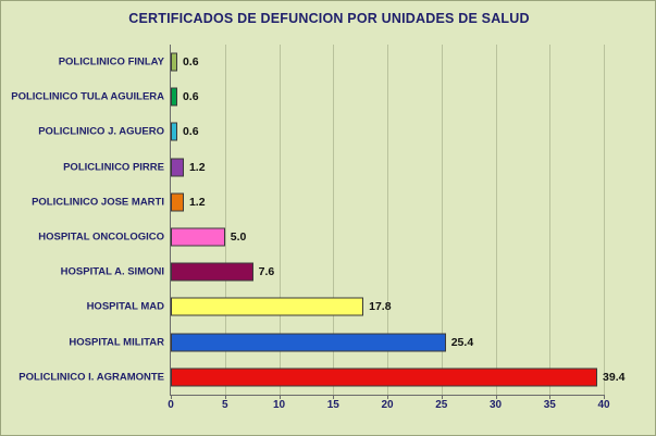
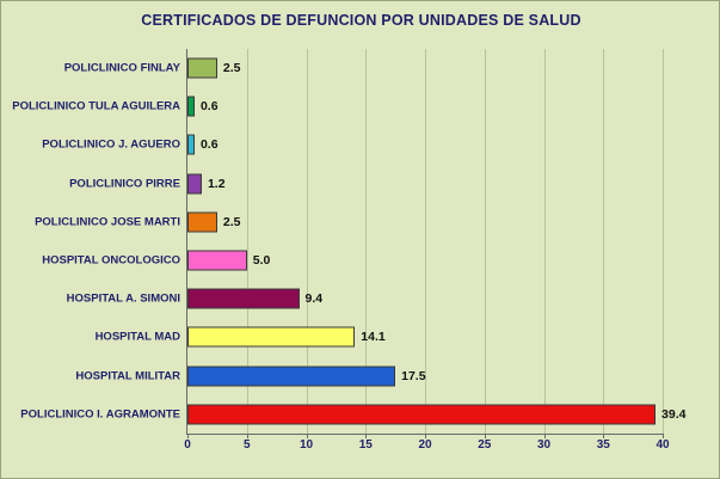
POLICLINICO FINLAY: 0.6 -> 2.5
POLICLINICO JOSE MARTI: 1.2 -> 2.5
HOSPITAL A. SIMONI: 7.6 -> 9.4
HOSPITAL MAD: 17.8 -> 14.1
HOSPITAL MILITAR: 25.4 -> 17.5
